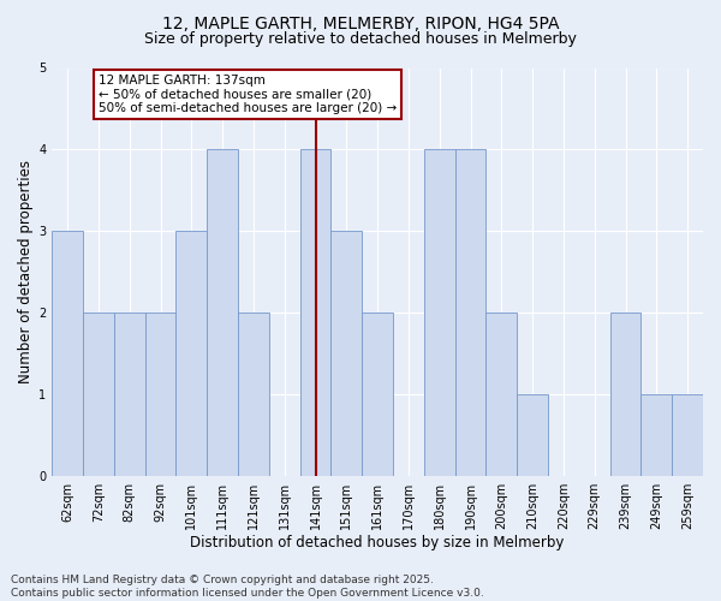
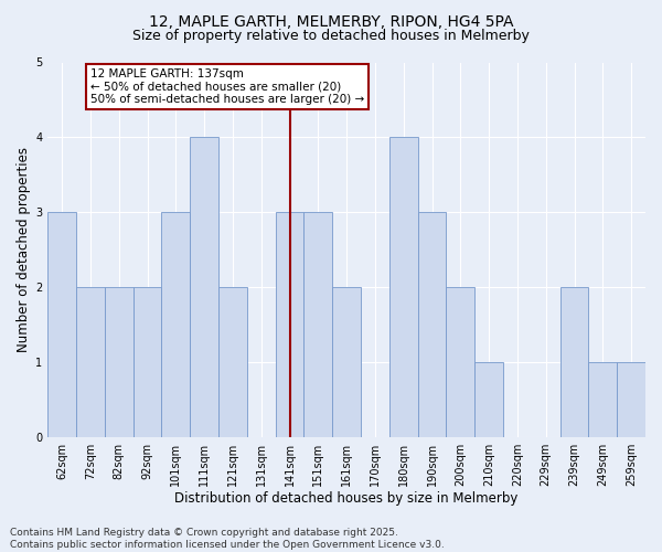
141sqm: 4 -> 3
190sqm: 4 -> 3
